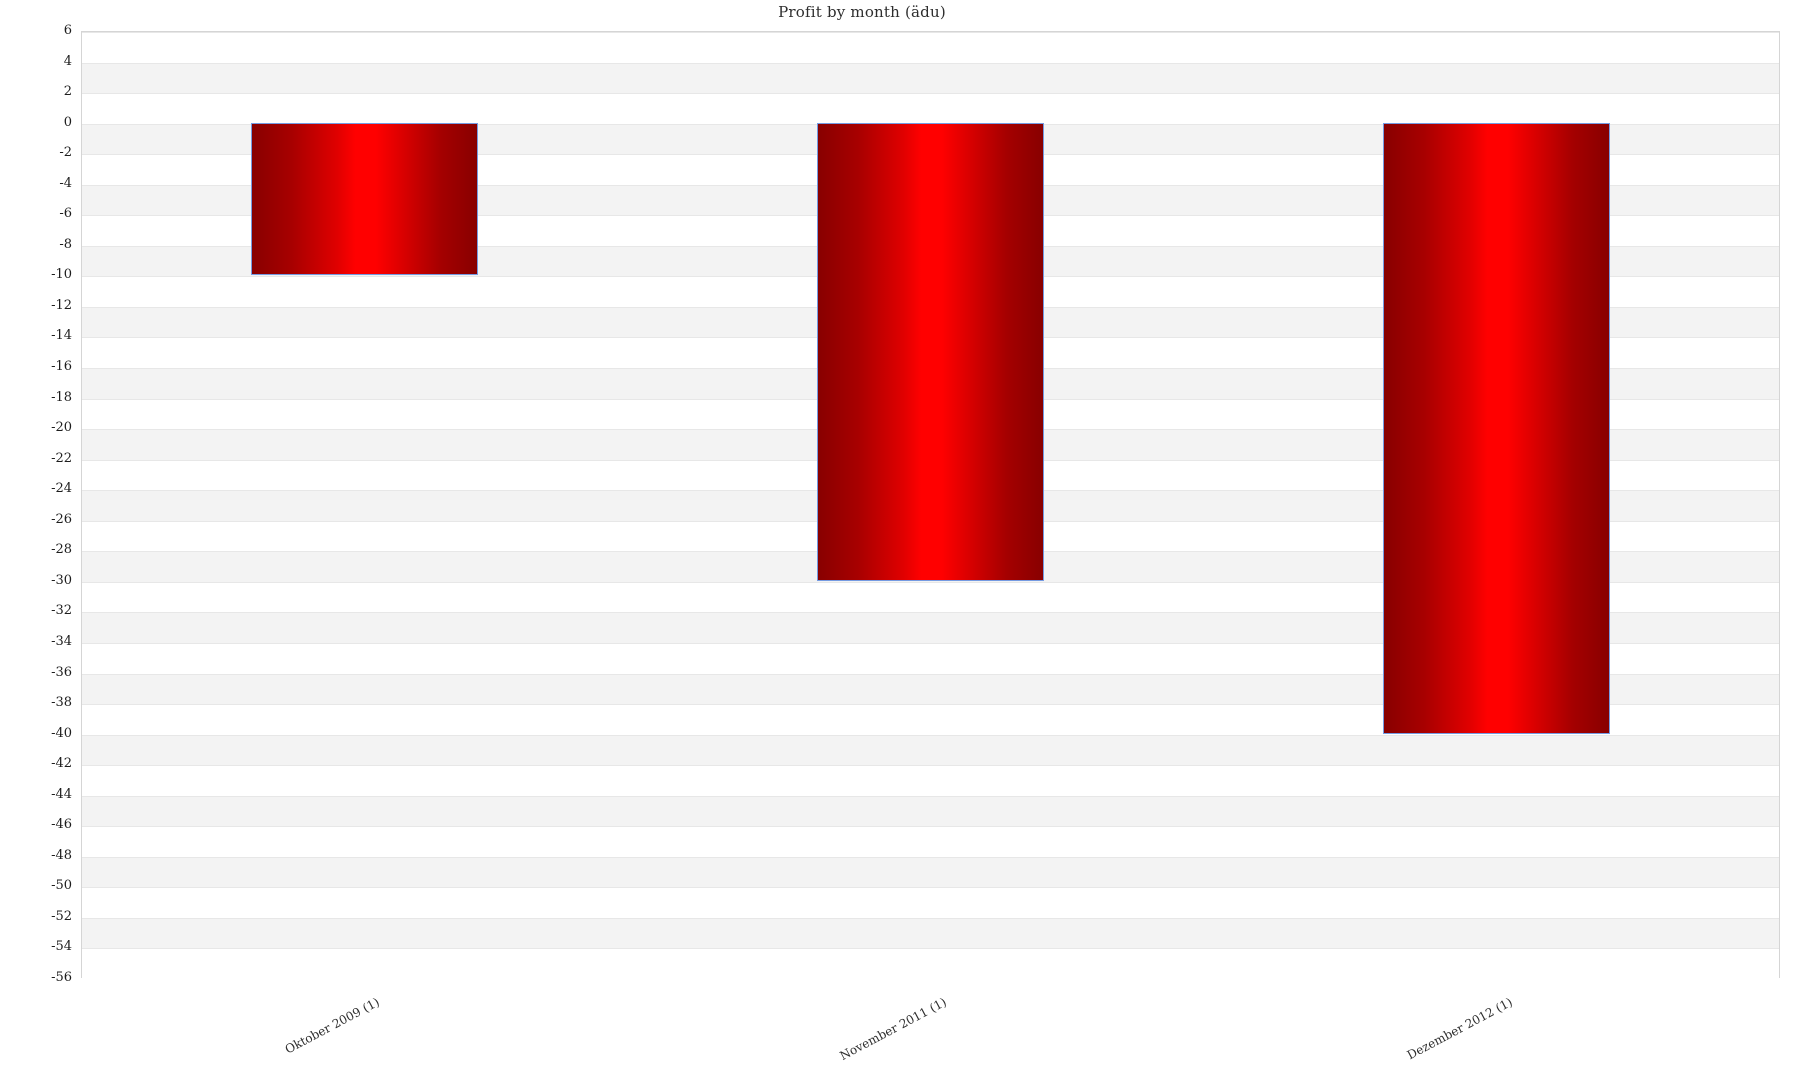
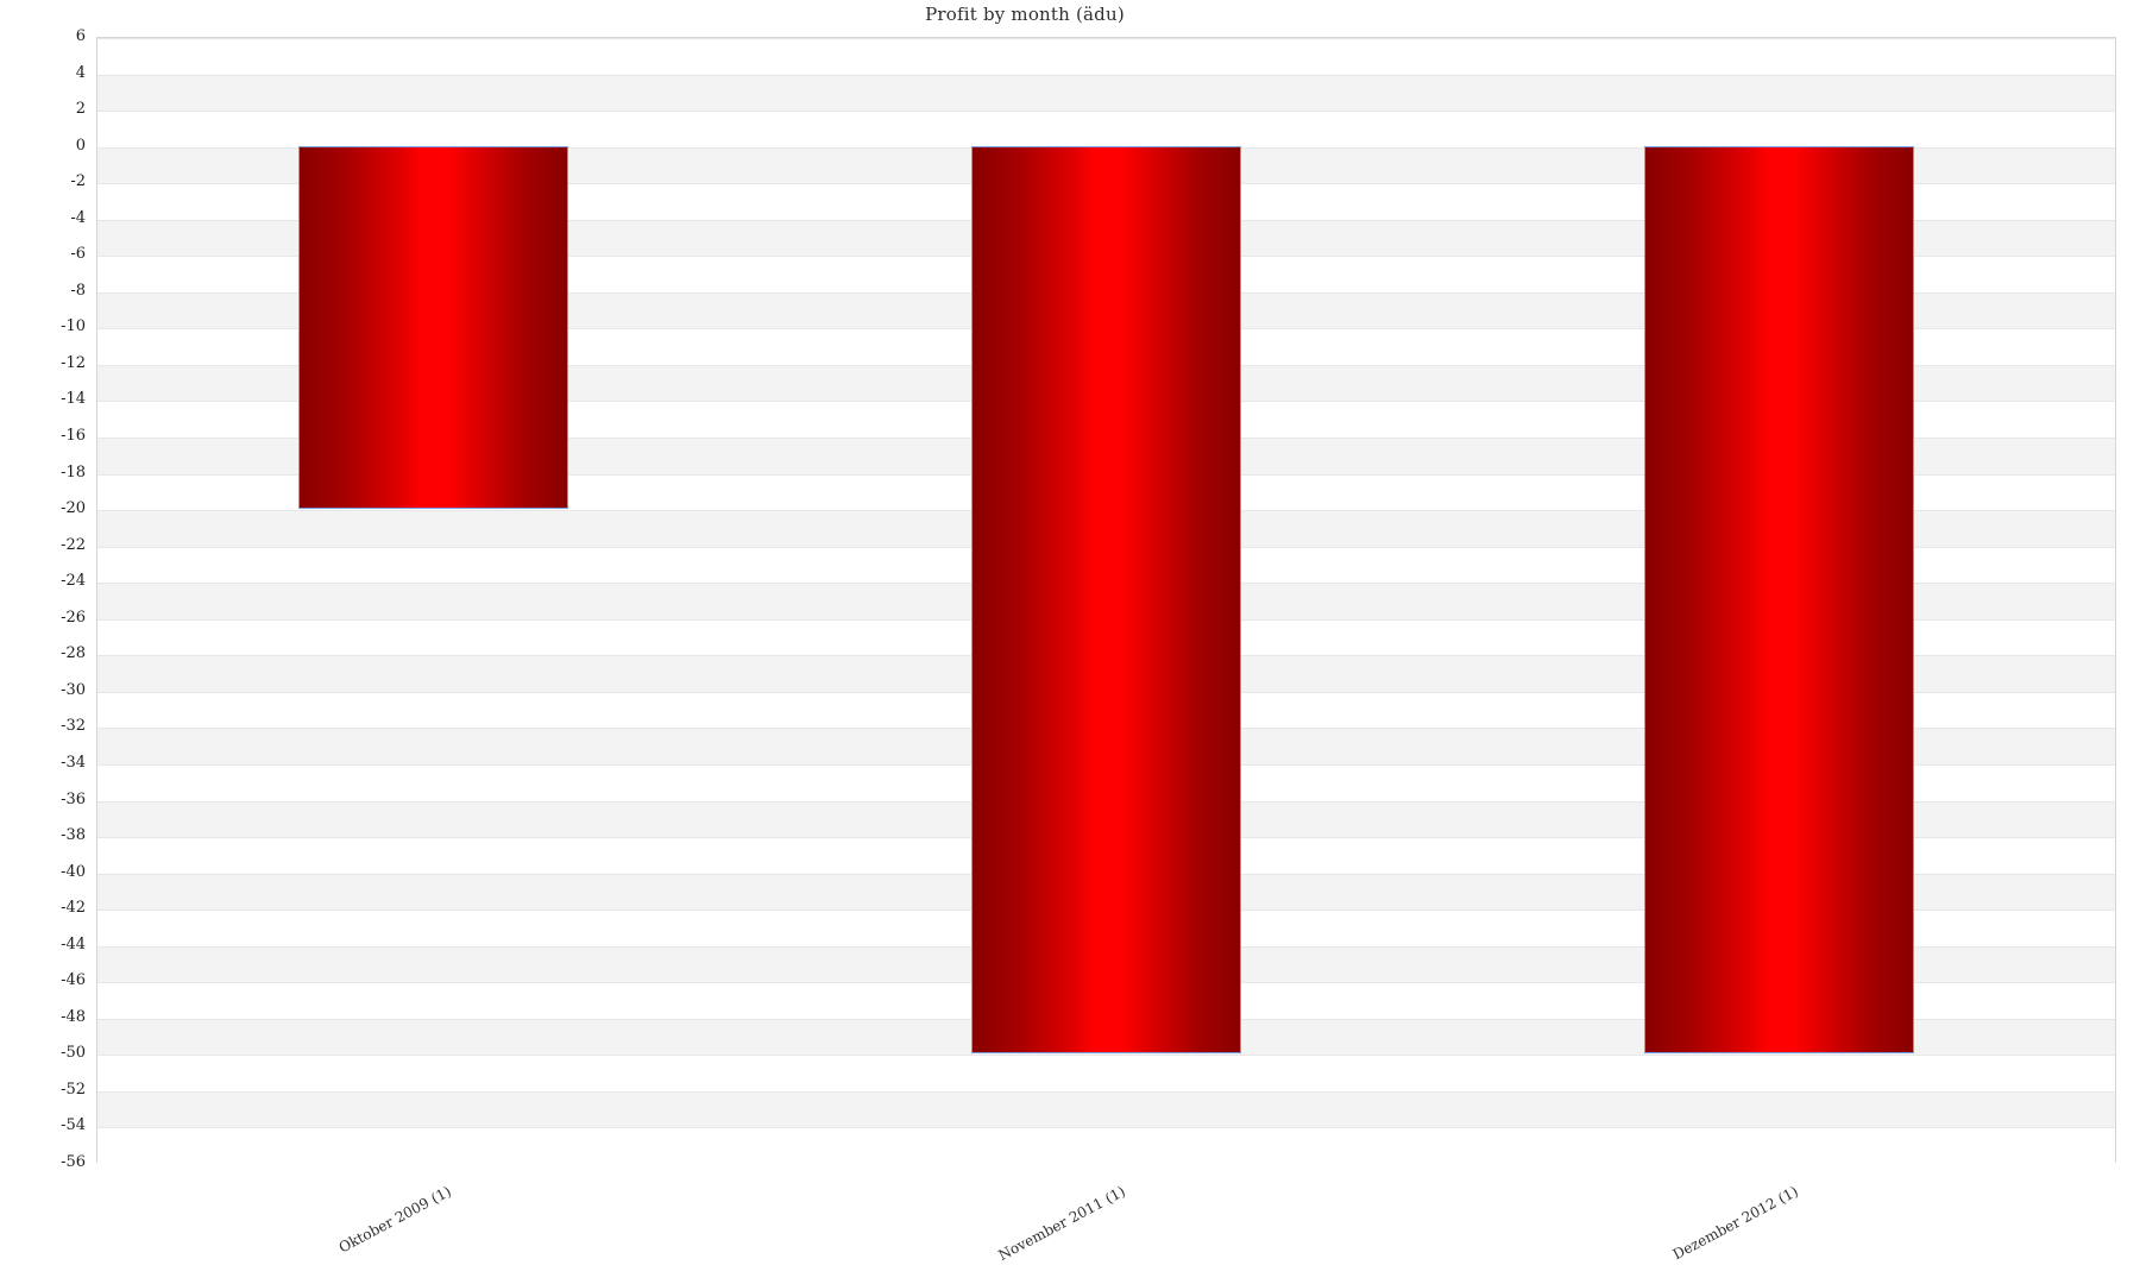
Oktober 2009 (1): -10 -> -20
November 2011 (1): -30 -> -50
Dezember 2012 (1): -40 -> -50
